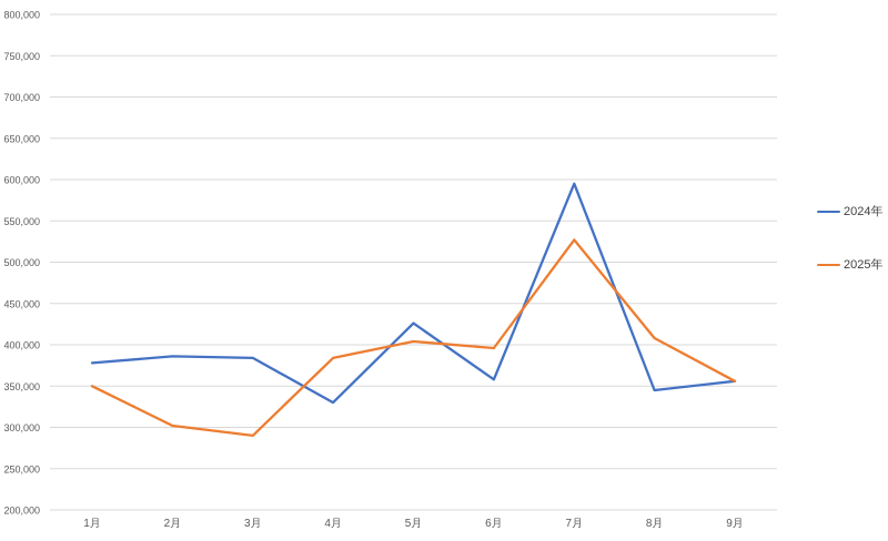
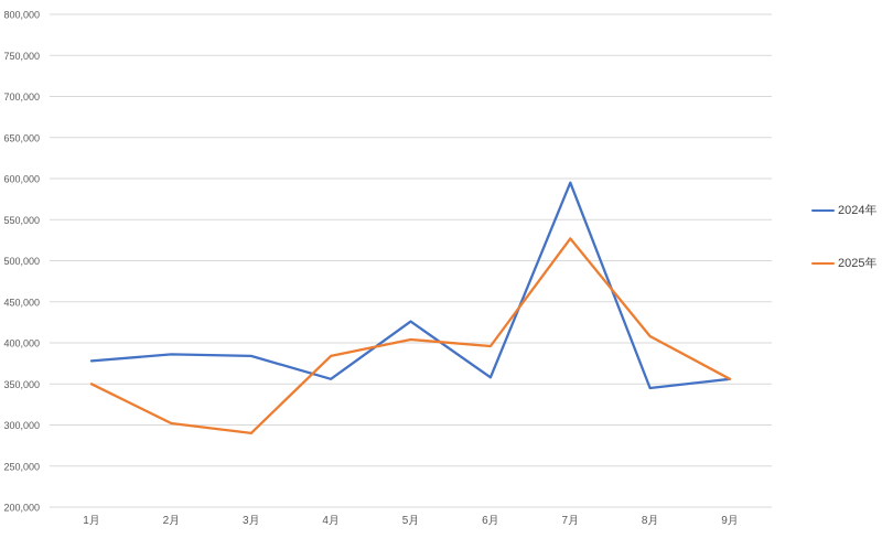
2024年/4月: 330000 -> 360000
